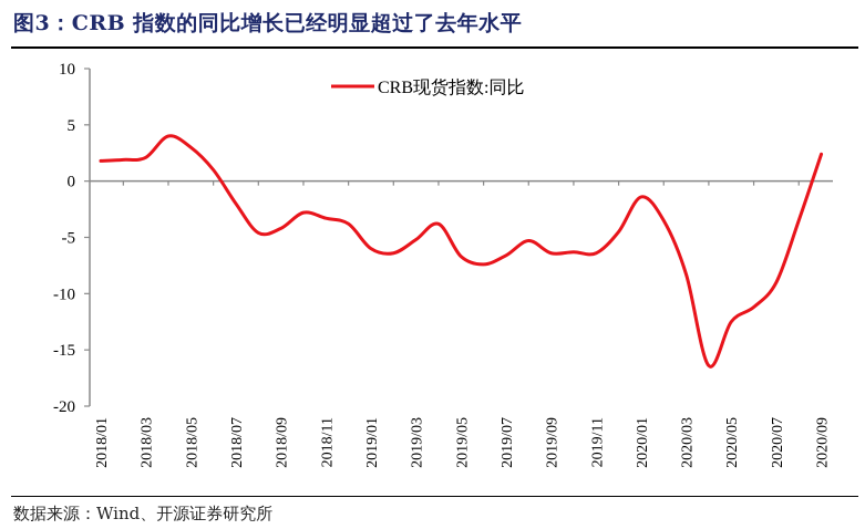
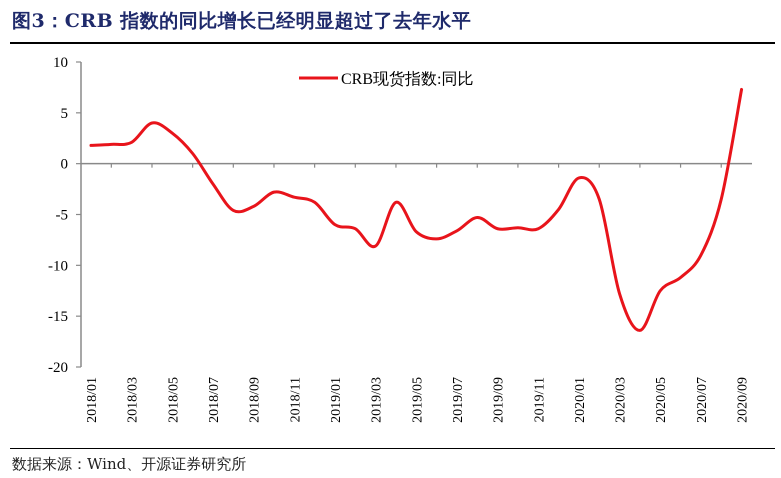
2019/03: -5.2 -> -8.1
2020/03: -8.3 -> -12.8
2020/09: 2.4 -> 7.3
